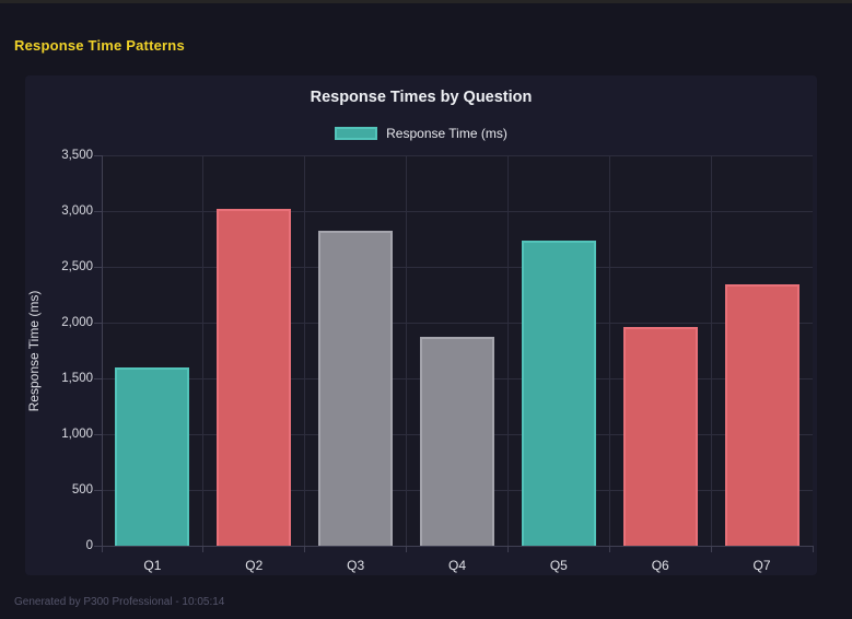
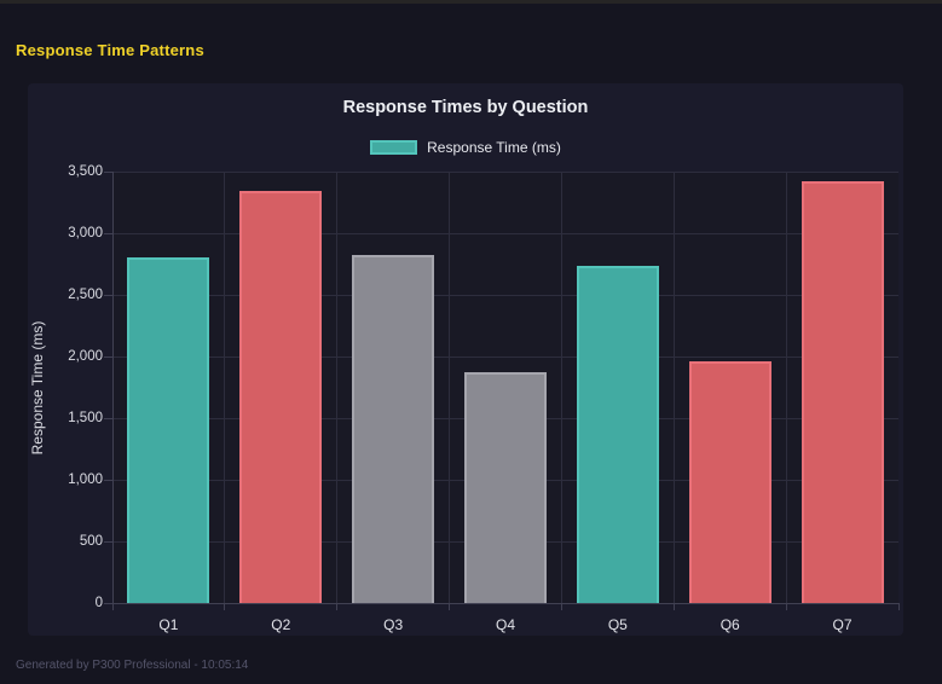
Q1: 1600 -> 2800
Q2: 3020 -> 3340
Q7: 2340 -> 3420
